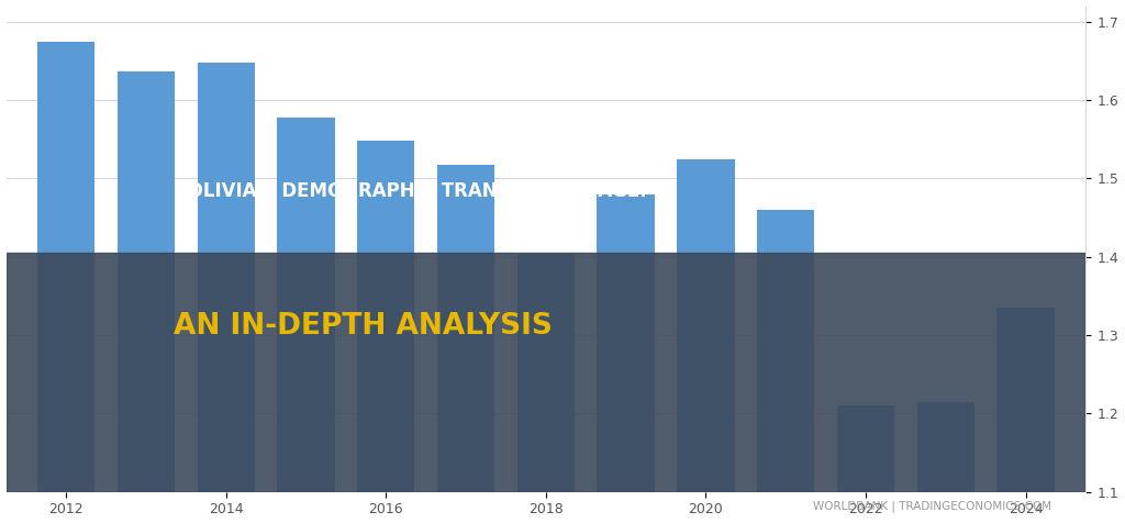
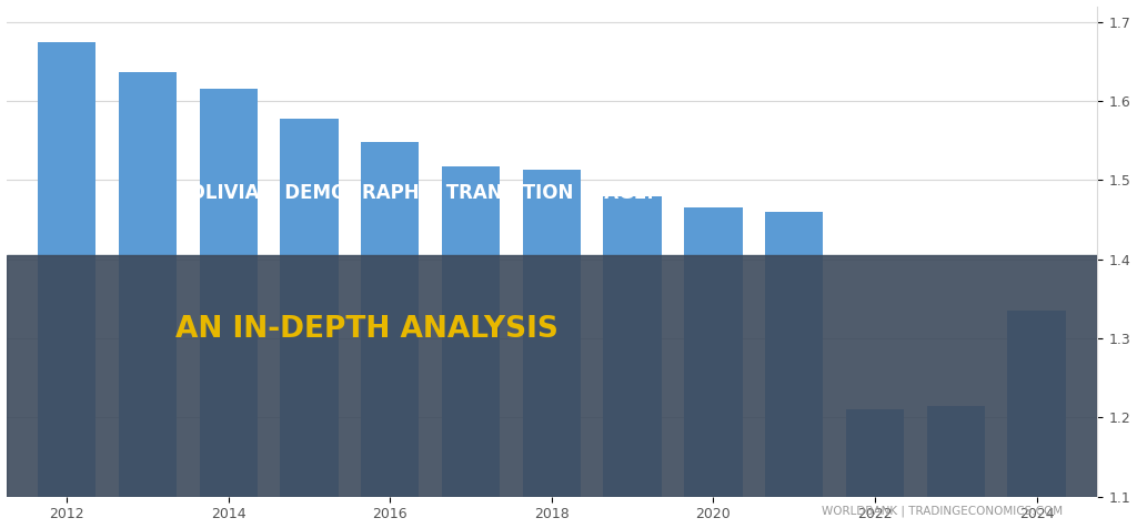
2014: 1.648 -> 1.615
2018: 1.404 -> 1.513
2020: 1.524 -> 1.465
